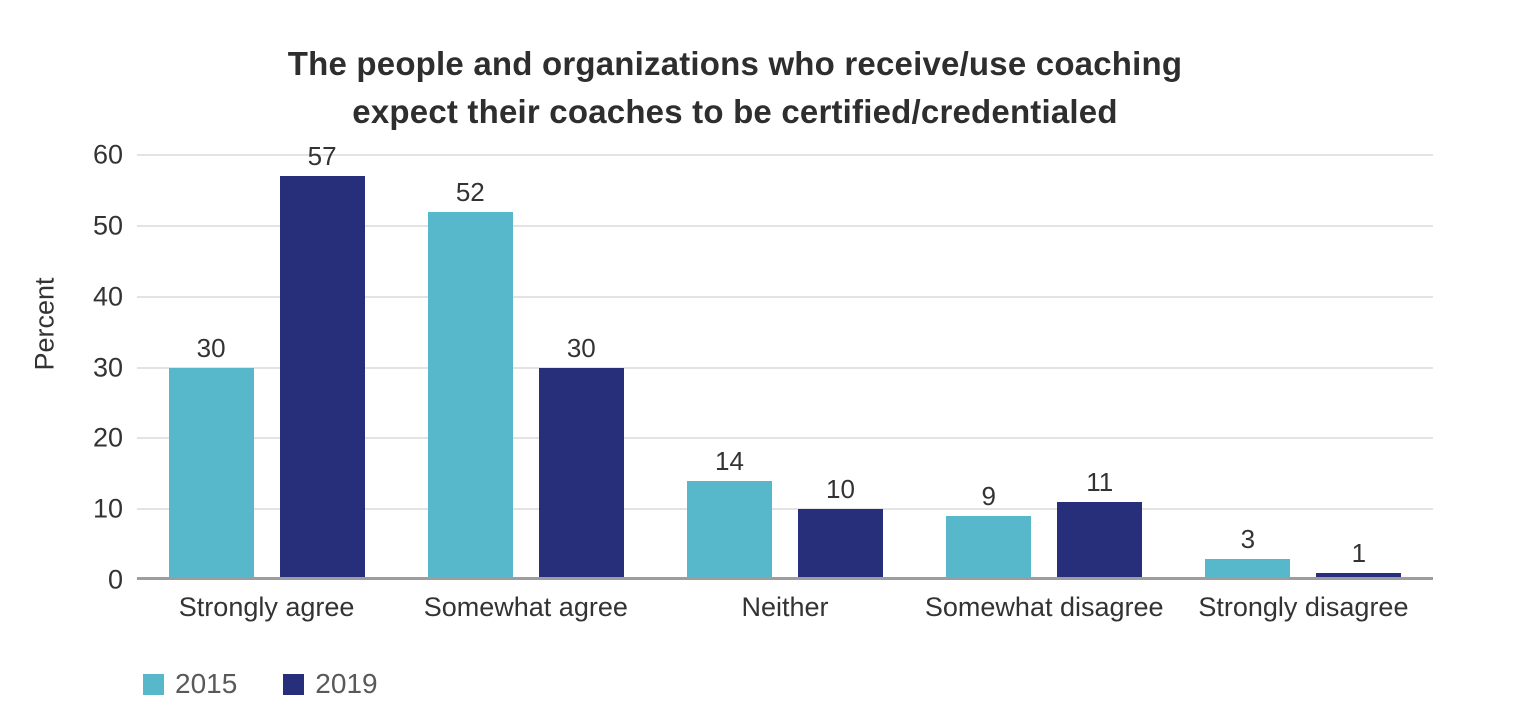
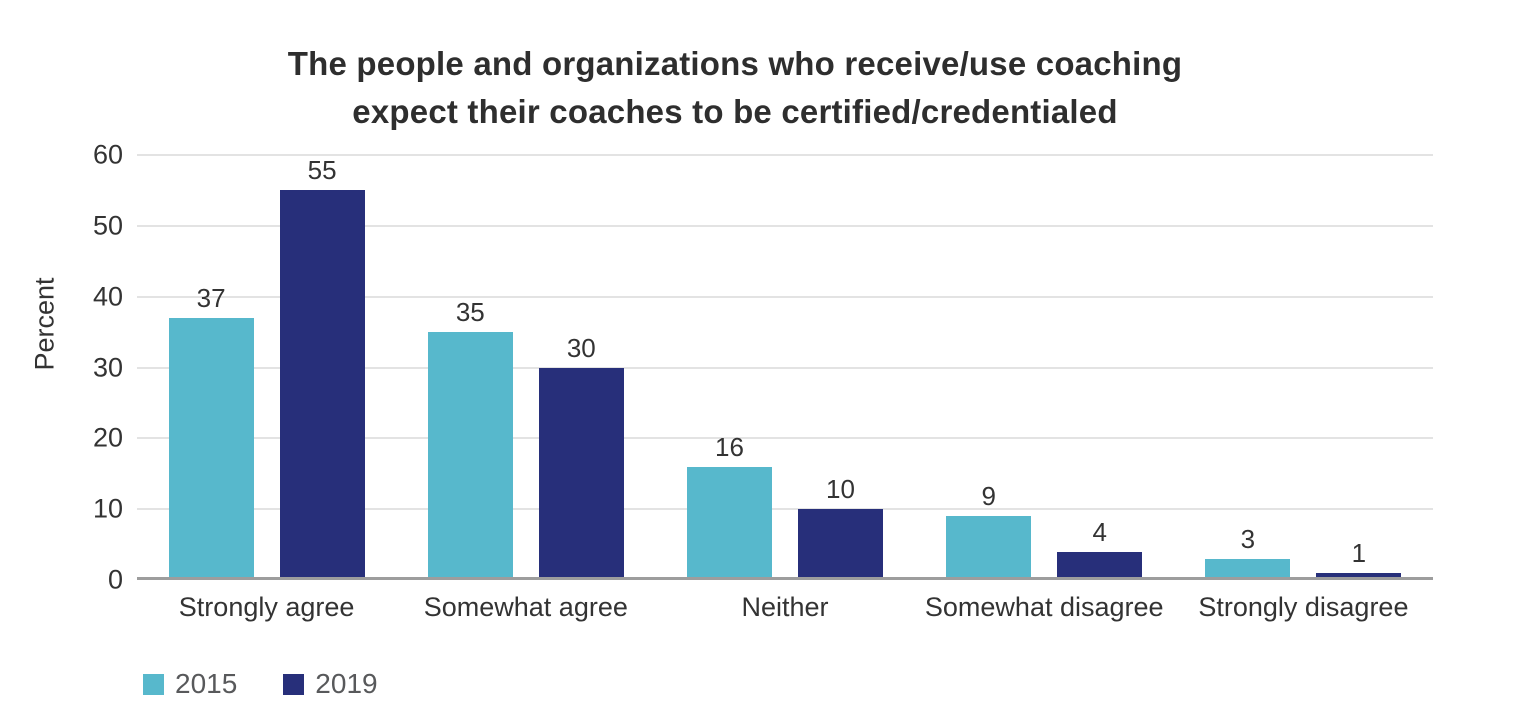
2015/Strongly agree: 30 -> 37
2019/Strongly agree: 57 -> 55
2015/Somewhat agree: 52 -> 35
2015/Neither: 14 -> 16
2019/Somewhat disagree: 11 -> 4
